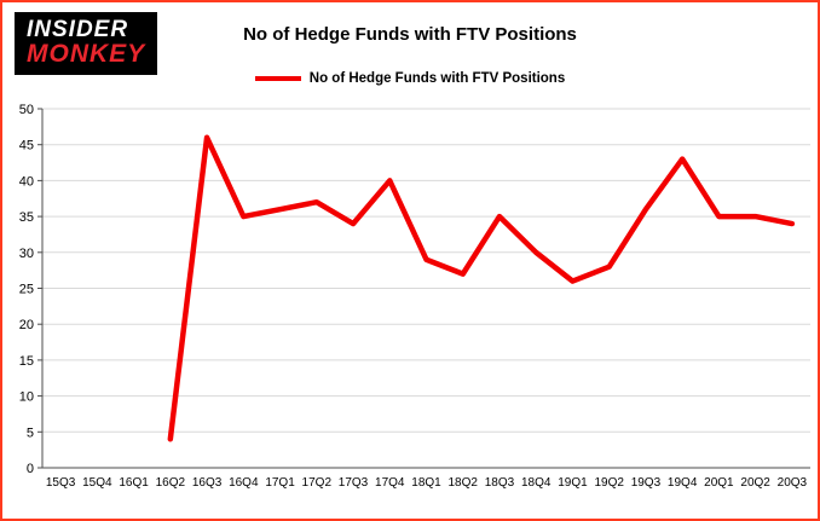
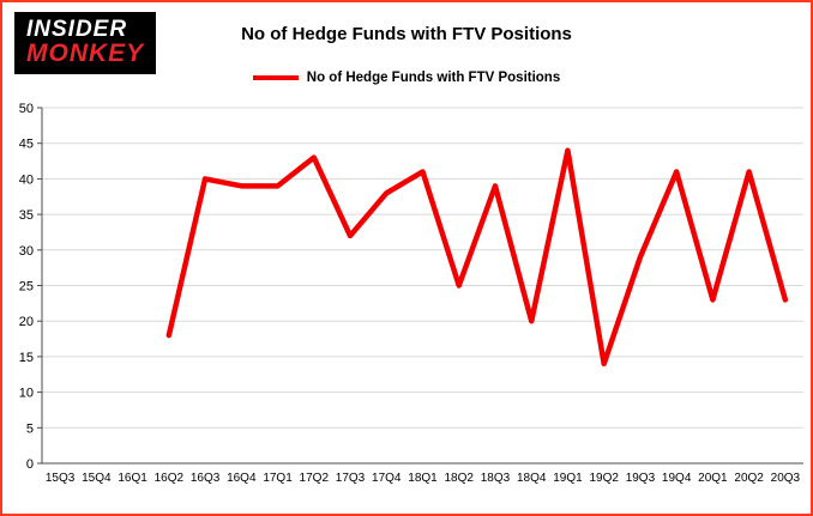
16Q2: 4 -> 18
16Q3: 46 -> 40
16Q4: 35 -> 39
17Q1: 36 -> 39
17Q2: 37 -> 43
17Q3: 34 -> 32
17Q4: 40 -> 38
18Q1: 29 -> 41
18Q2: 27 -> 25
18Q3: 35 -> 39
18Q4: 30 -> 20
19Q1: 26 -> 44
19Q2: 28 -> 14
19Q3: 36 -> 29
19Q4: 43 -> 41
20Q1: 35 -> 23
20Q2: 35 -> 41
20Q3: 34 -> 23
